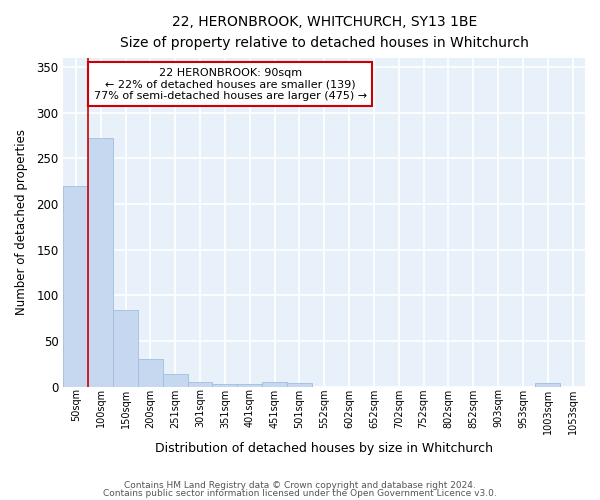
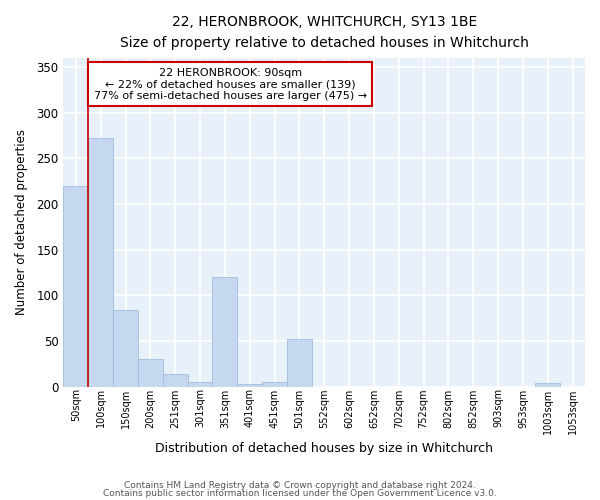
351sqm: 3 -> 120
501sqm: 4 -> 52
